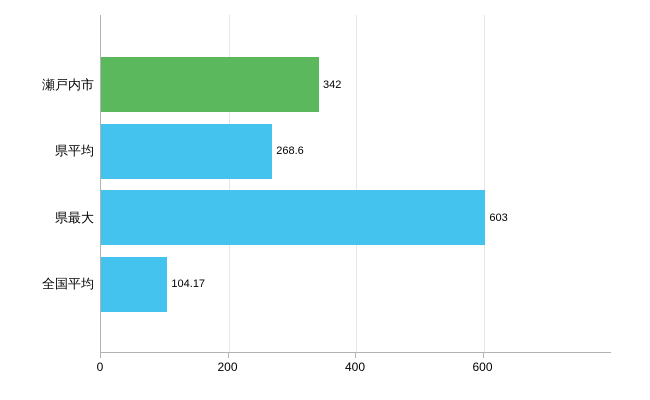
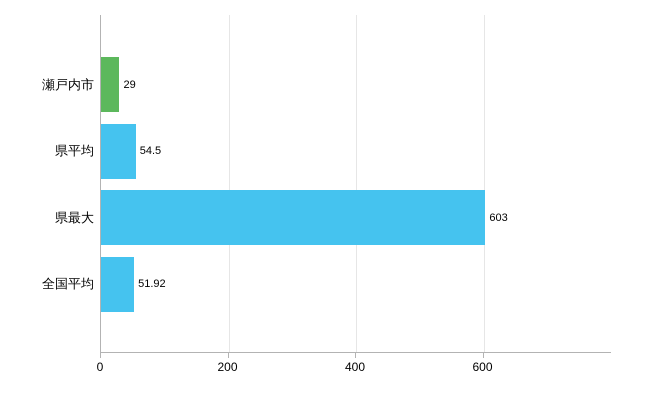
瀬戸内市: 342 -> 29
県平均: 268.6 -> 54.5
全国平均: 104.17 -> 51.92
